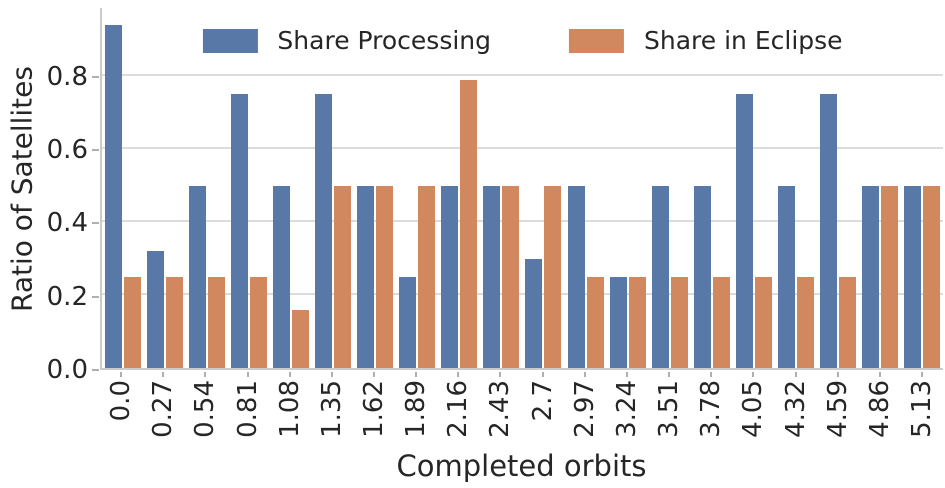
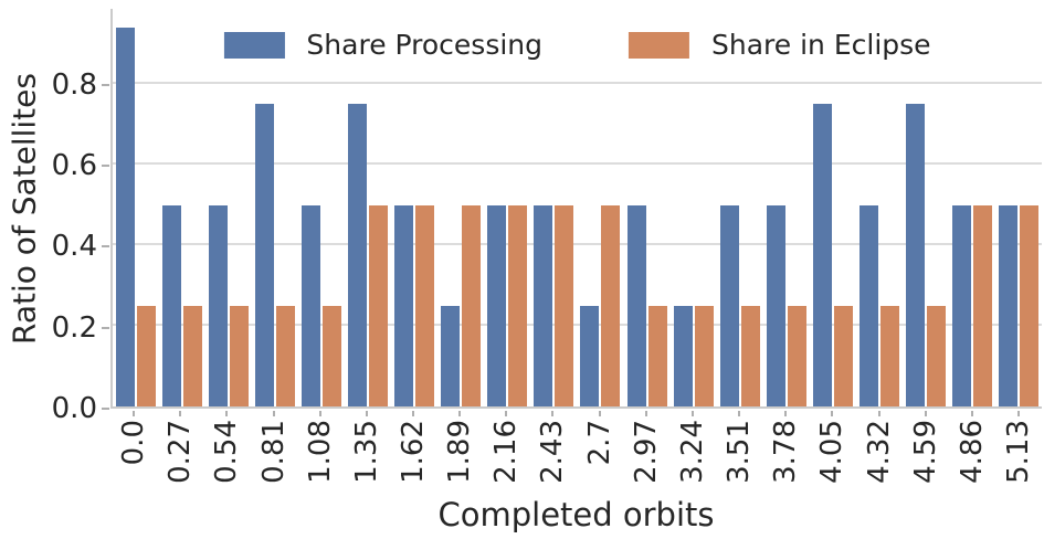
Share Processing/0.27: 0.32 -> 0.50
Share in Eclipse/1.08: 0.16 -> 0.25
Share in Eclipse/2.16: 0.79 -> 0.50
Share Processing/2.7: 0.30 -> 0.25
